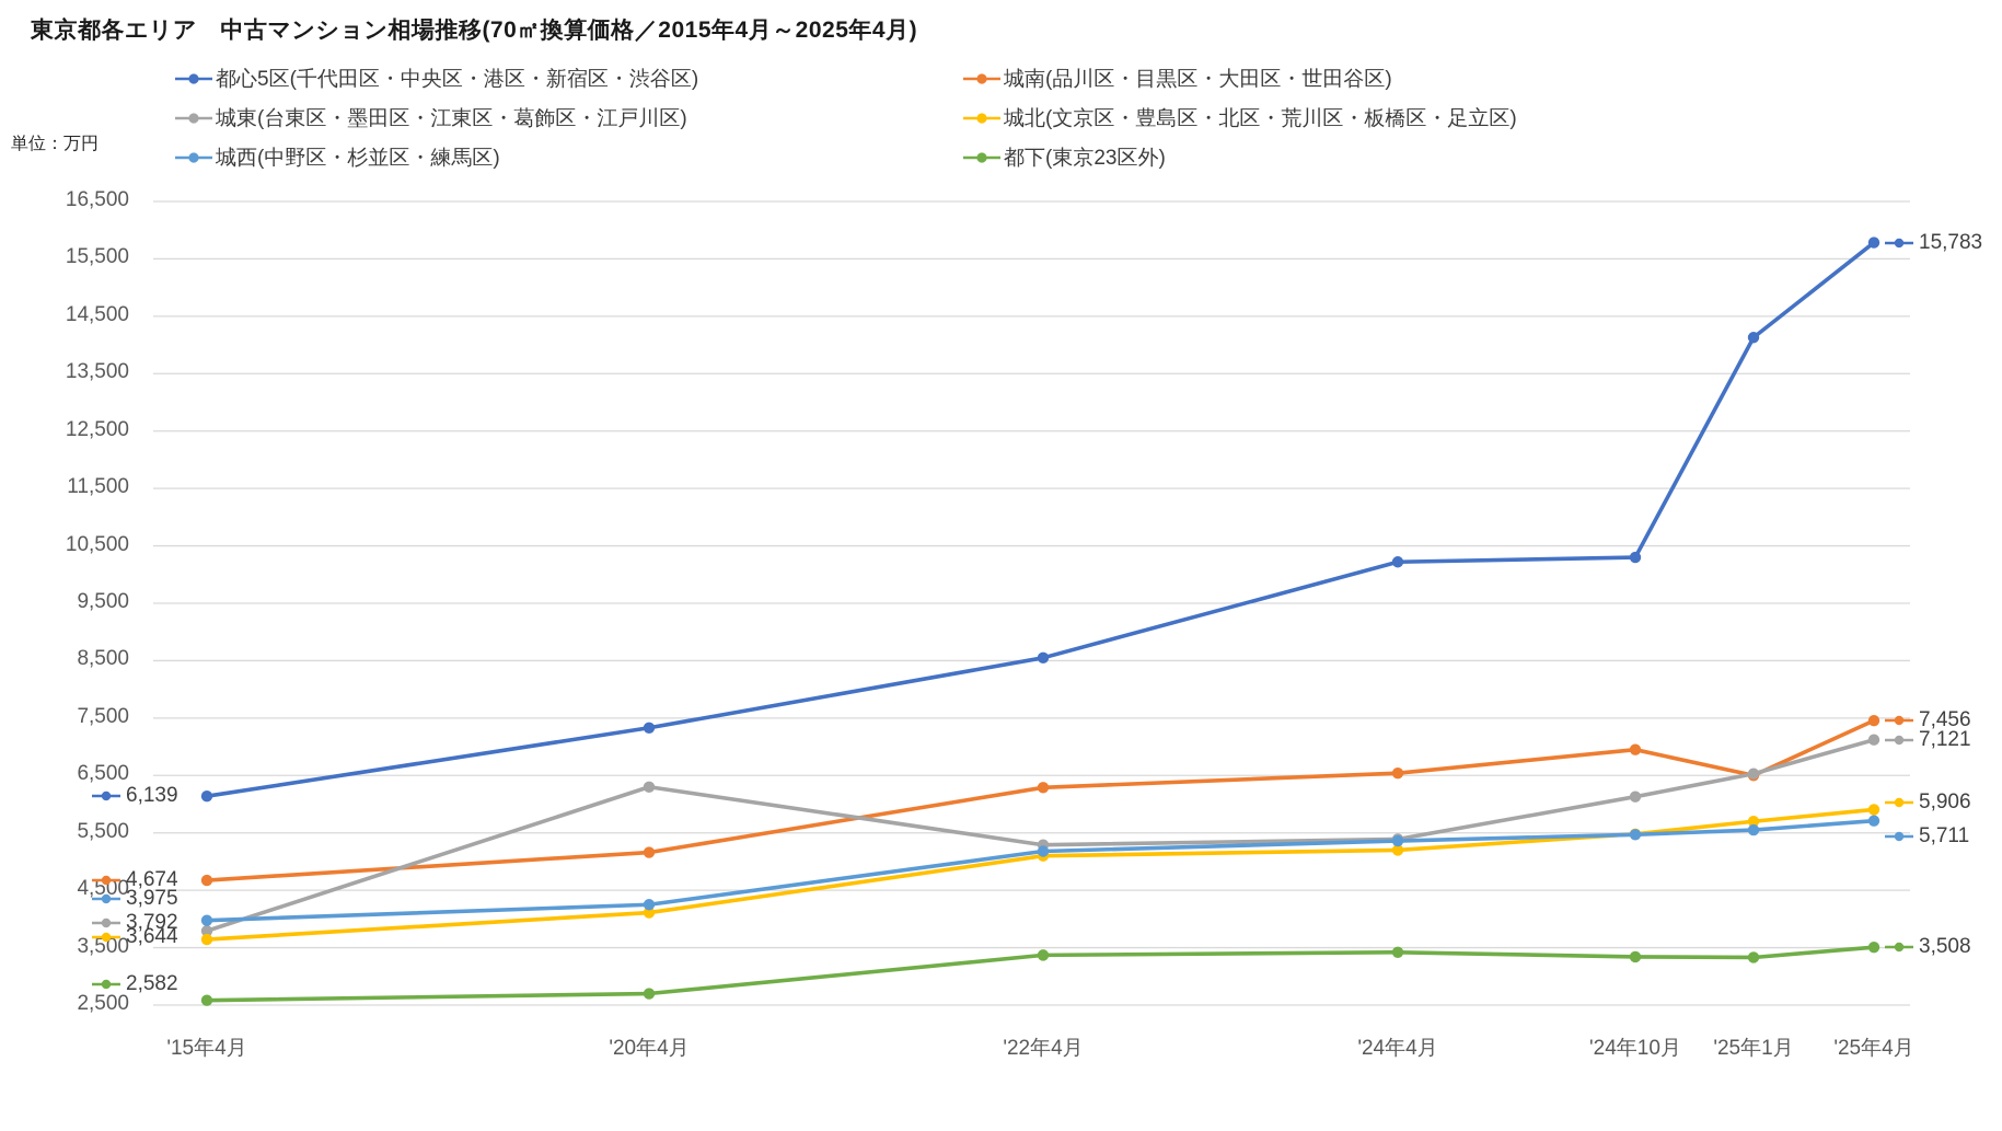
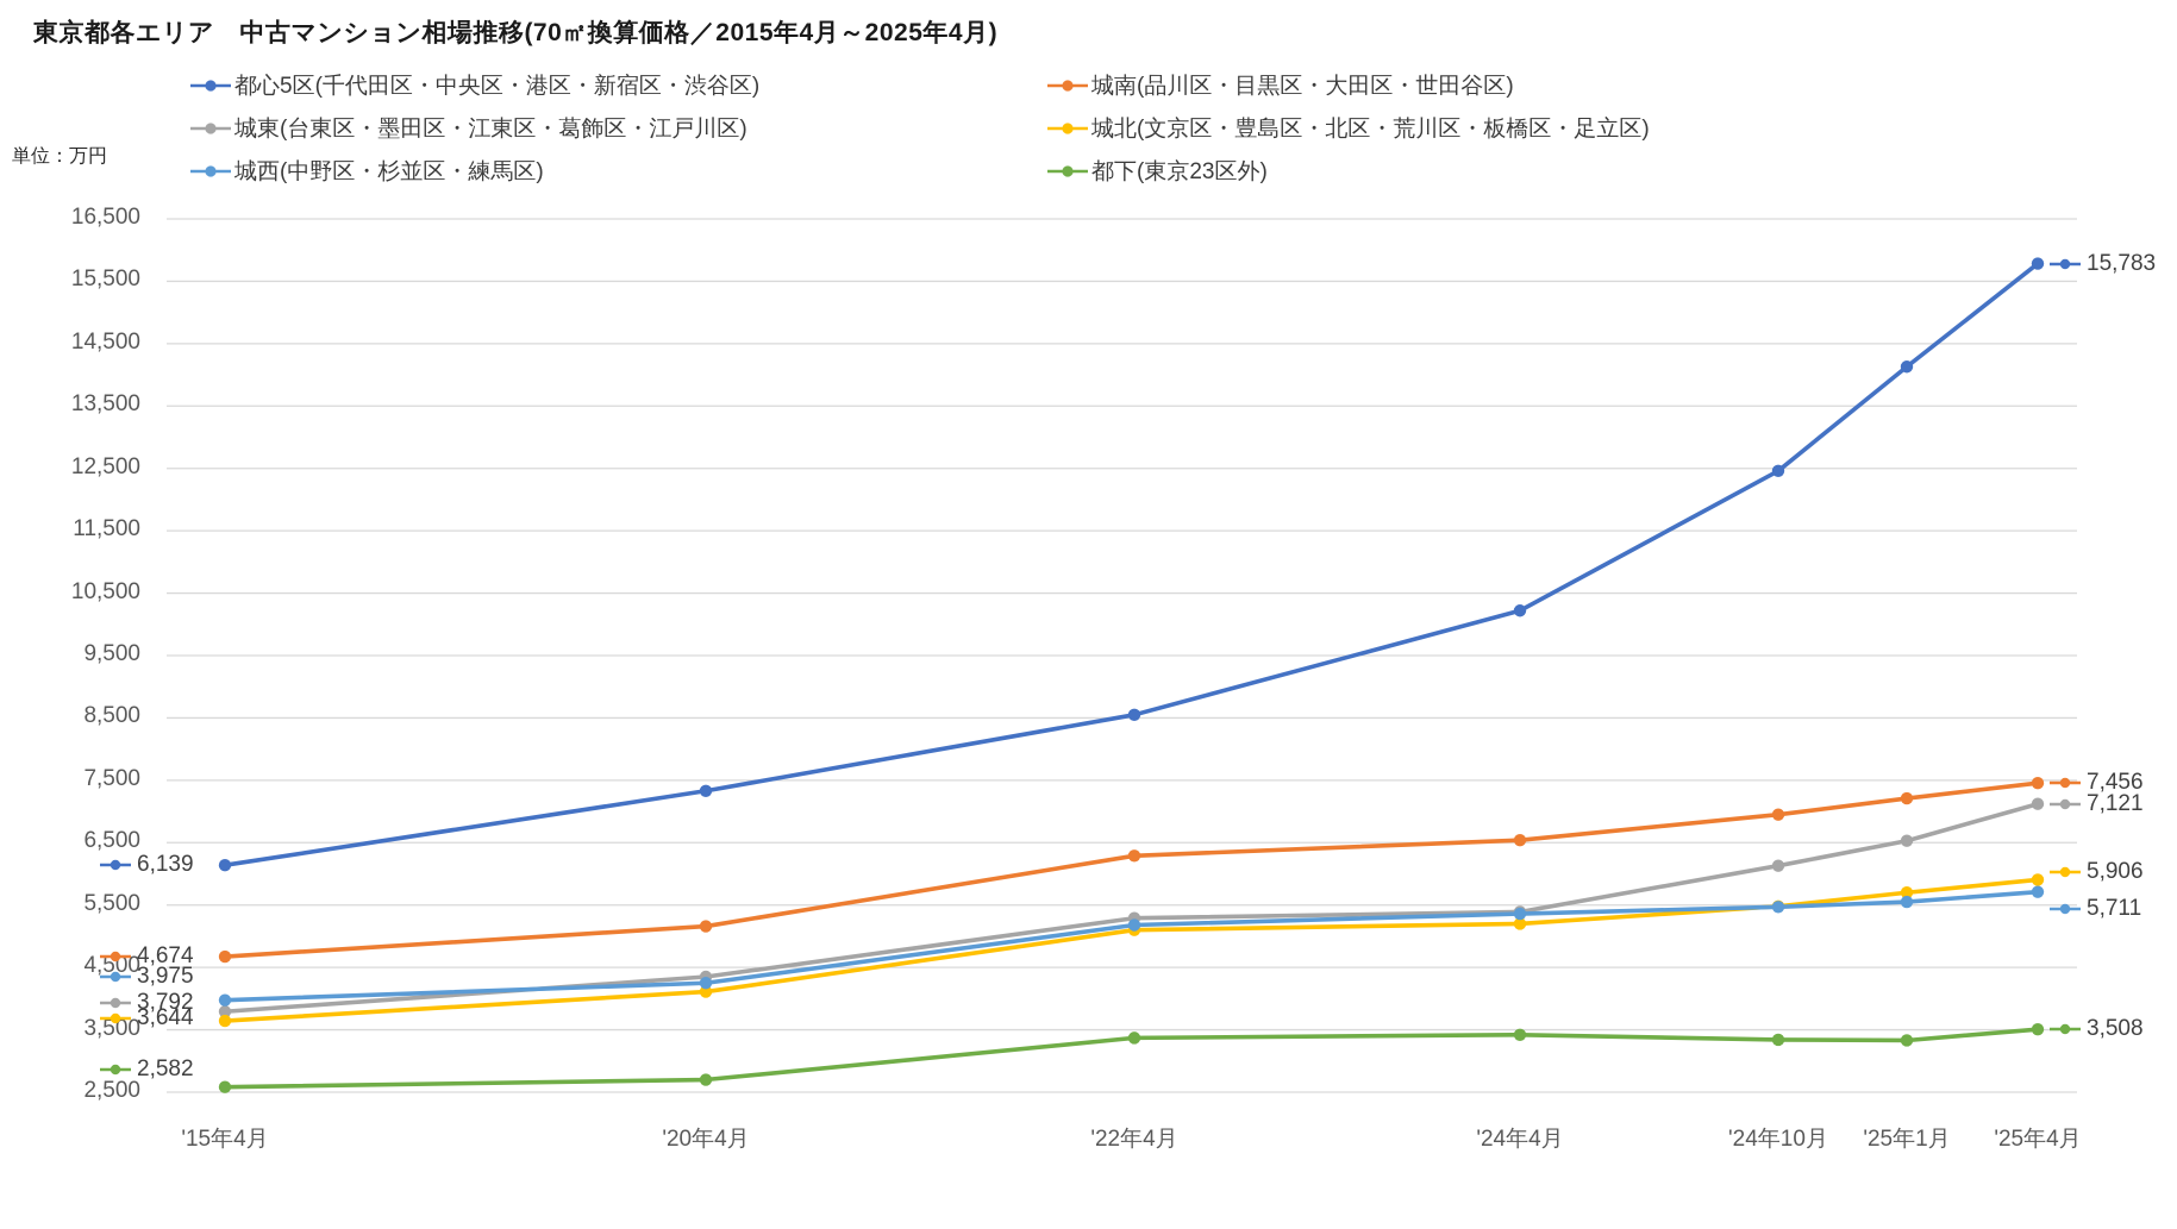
城東(台東区・墨田区・江東区・葛飾区・江戸川区)/'20年4月: 6300 -> 4400
都心5区(千代田区・中央区・港区・新宿区・渋谷区)/'24年10月: 10300 -> 12500
城南(品川区・目黒区・大田区・世田谷区)/'25年1月: 6500 -> 7200
